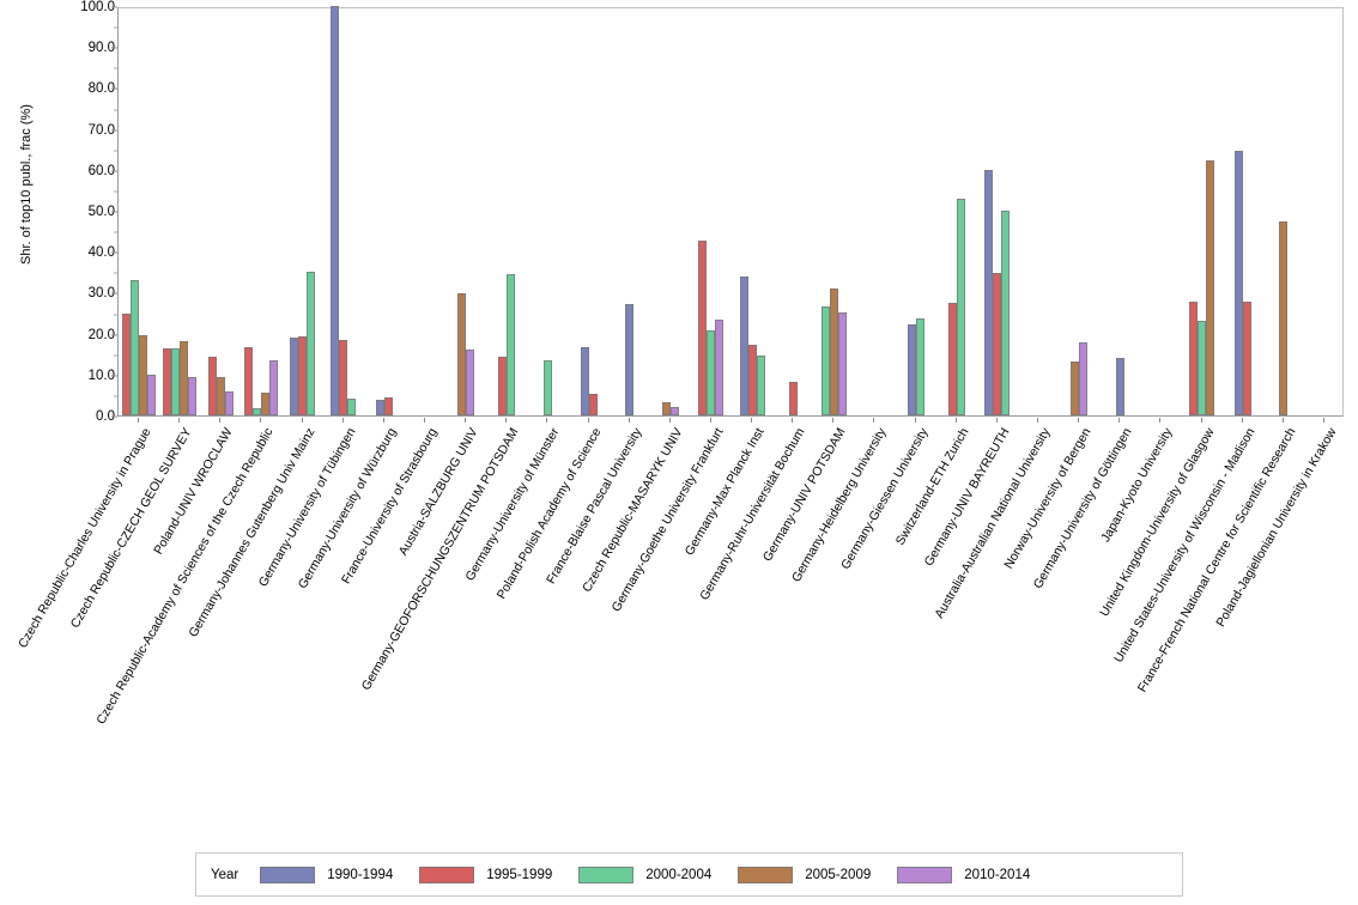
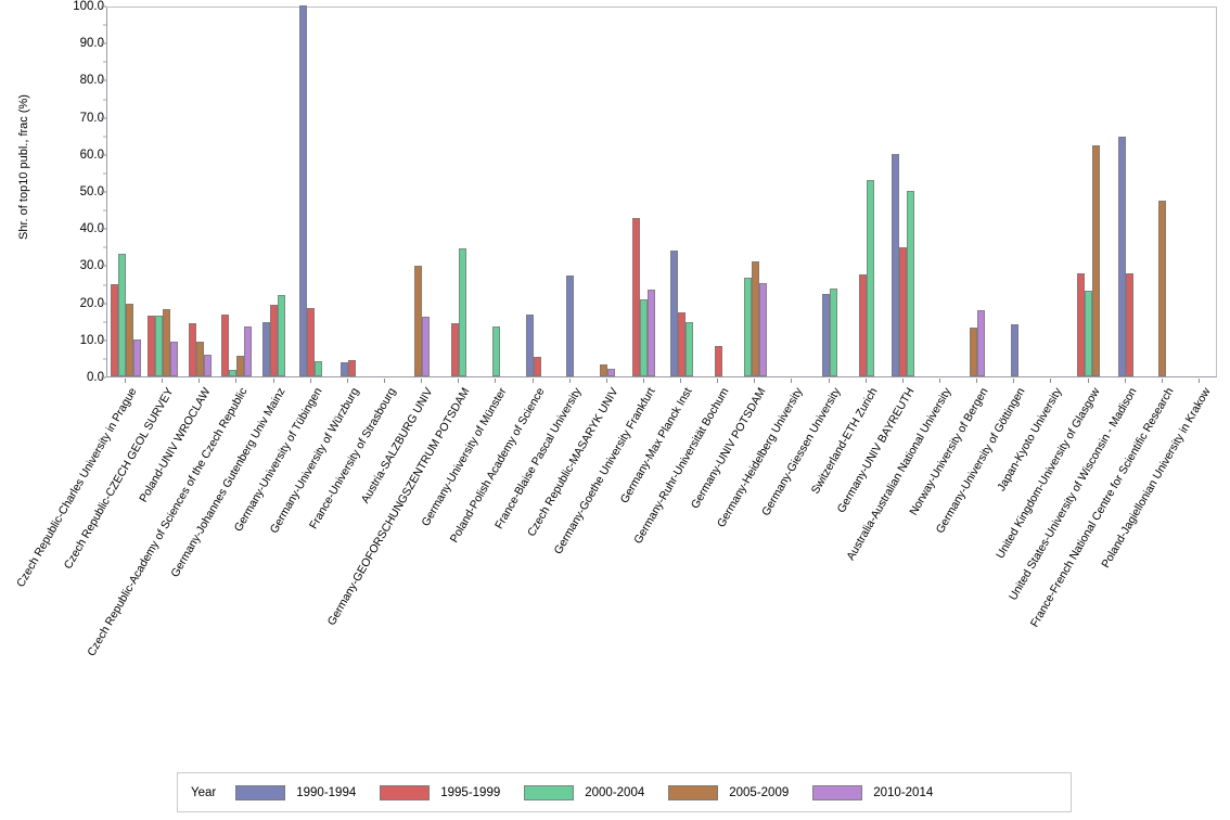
1990-1994/Germany-Johannes Gutenberg Univ Mainz: 19 -> 15
2000-2004/Germany-Johannes Gutenberg Univ Mainz: 35 -> 22
